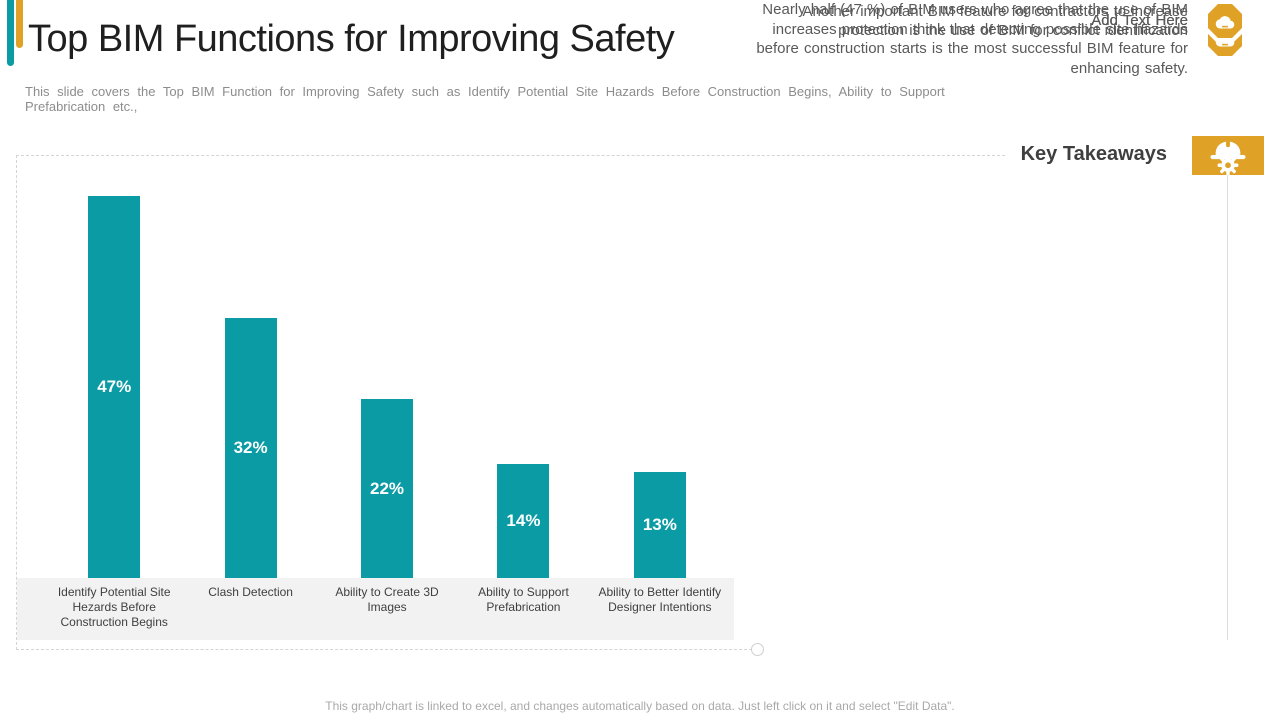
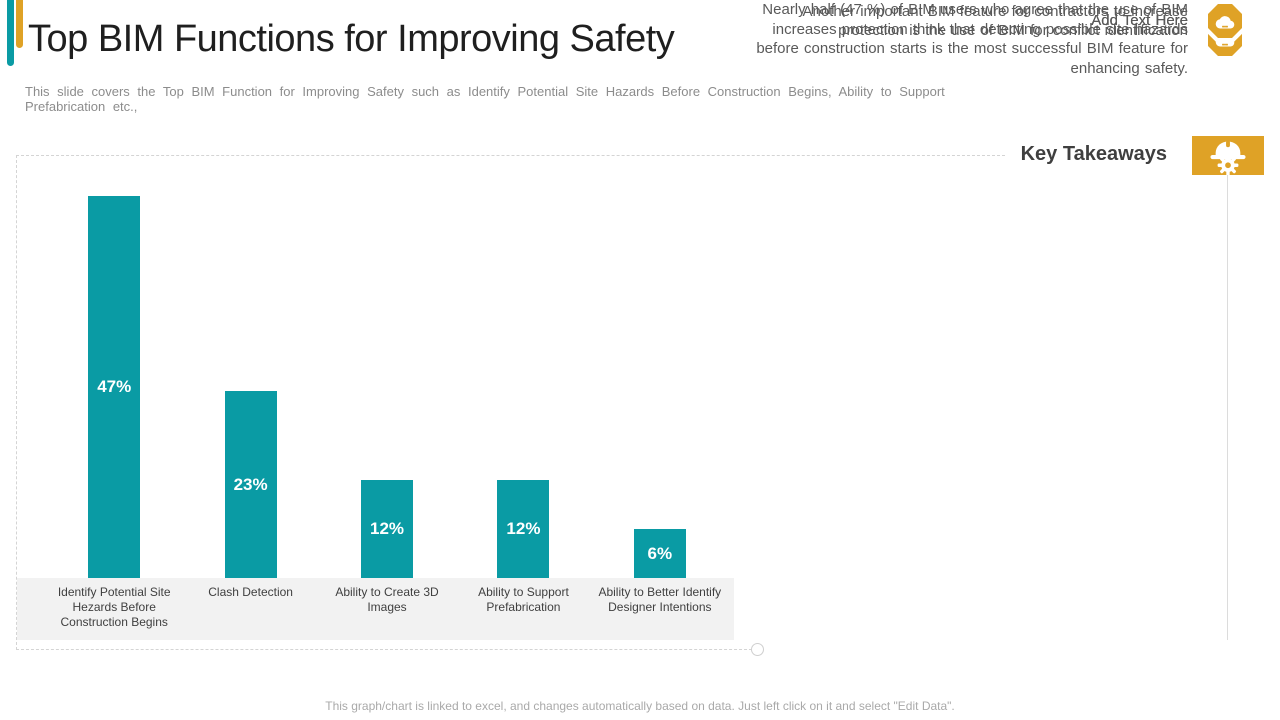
Clash Detection: 32% -> 23%
Ability to Create 3D Images: 22% -> 12%
Ability to Support Prefabrication: 14% -> 12%
Ability to Better Identify Designer Intentions: 13% -> 6%
